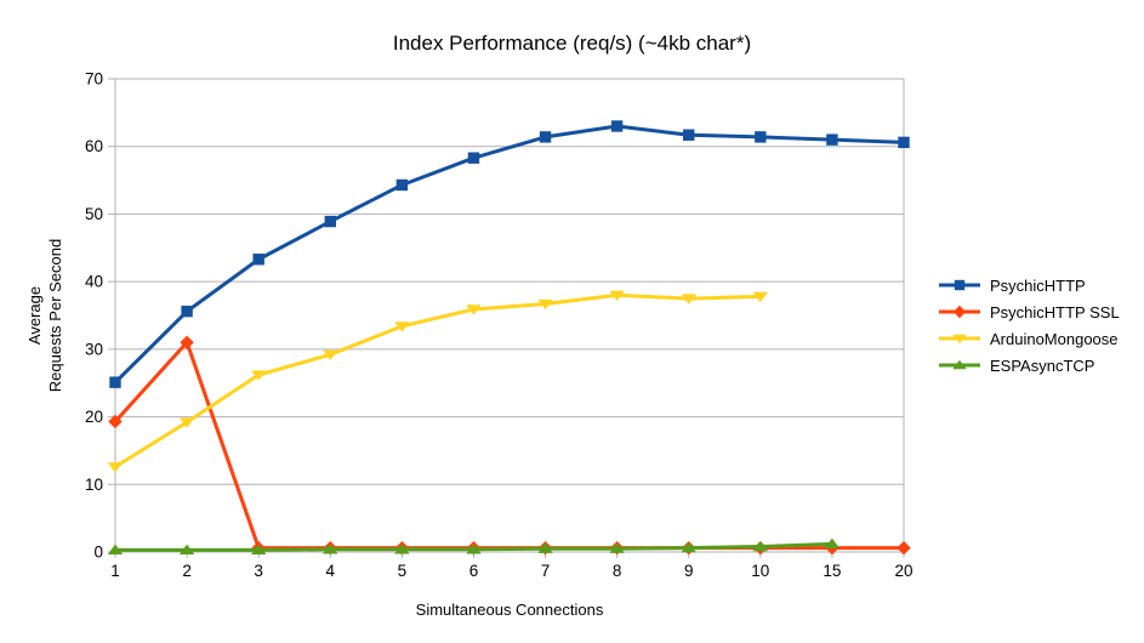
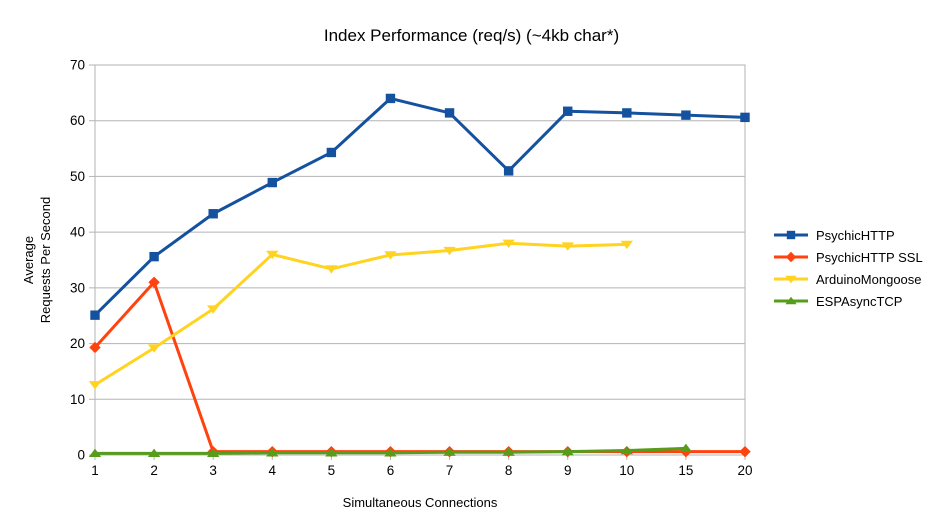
ArduinoMongoose/4: 29 -> 36
PsychicHTTP/6: 58 -> 64
PsychicHTTP/8: 63 -> 51
